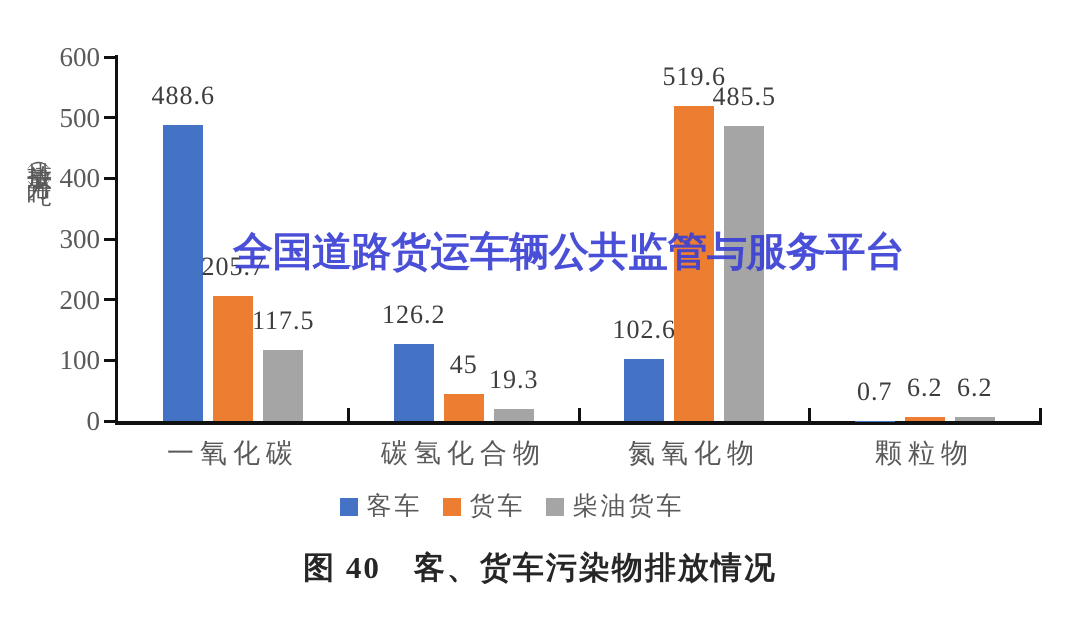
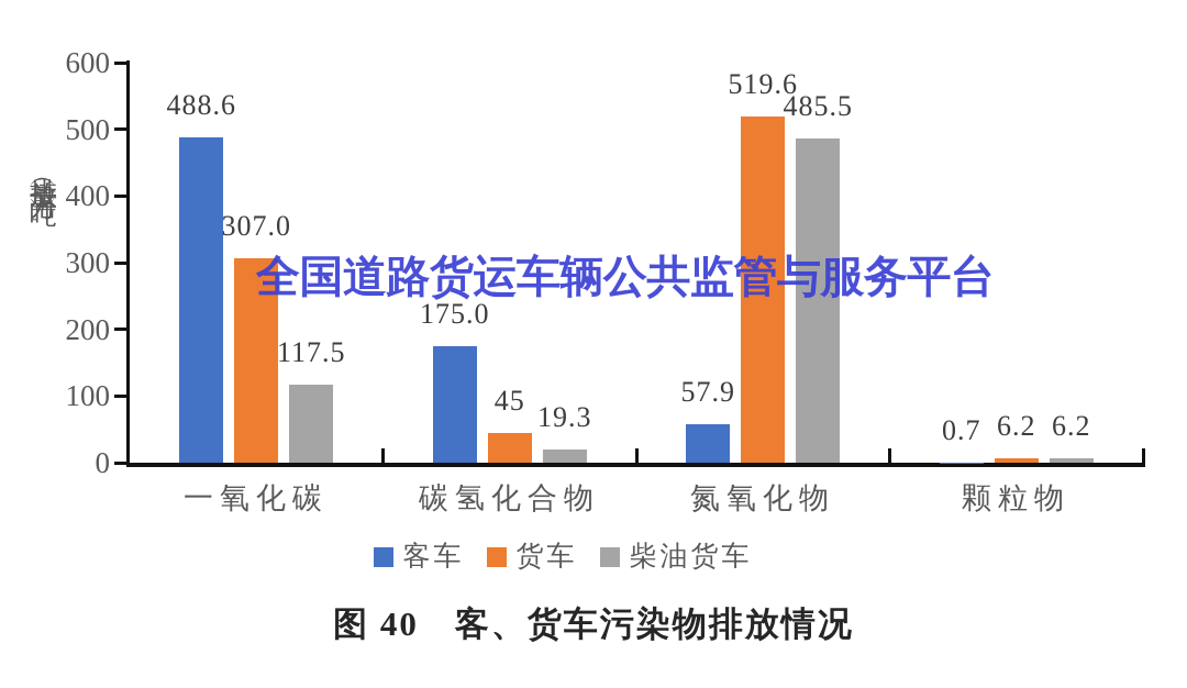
货车/一氧化碳: 205.7 -> 307.0
客车/碳氢化合物: 126.2 -> 175.0
客车/氮氧化物: 102.6 -> 57.9
